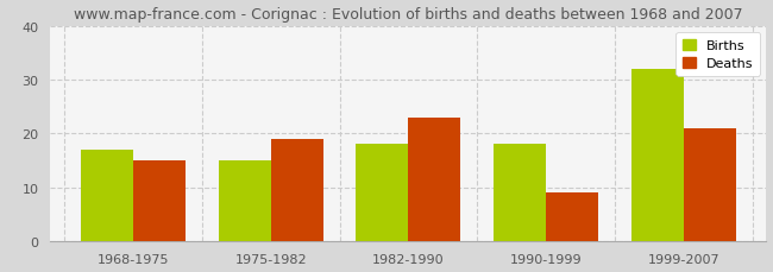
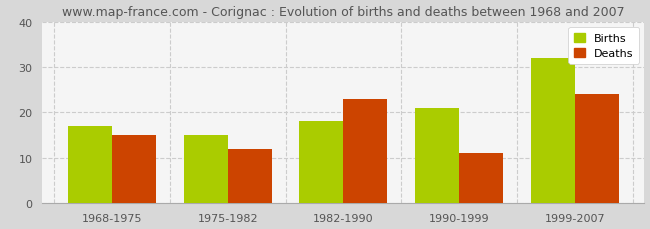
Deaths/1975-1982: 19 -> 12
Births/1990-1999: 18 -> 21
Deaths/1990-1999: 9 -> 11
Deaths/1999-2007: 21 -> 24
